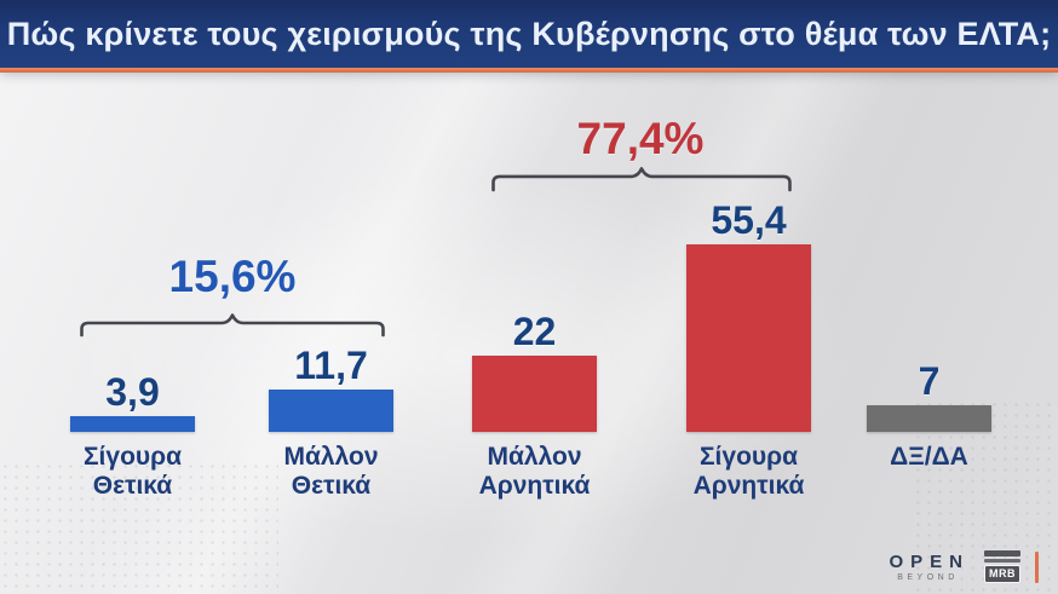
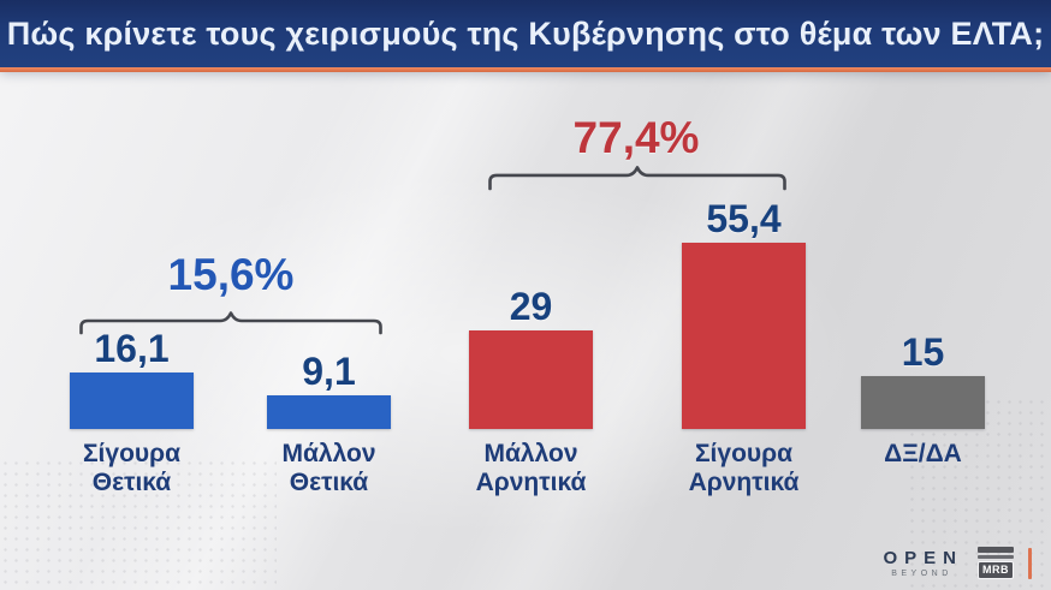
Σίγουρα Θετικά: 3,9 -> 16,1
Μάλλον Θετικά: 11,7 -> 9,1
Μάλλον Αρνητικά: 22 -> 29
ΔΞ/ΔΑ: 7 -> 15
